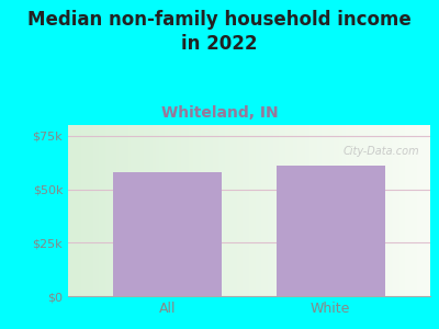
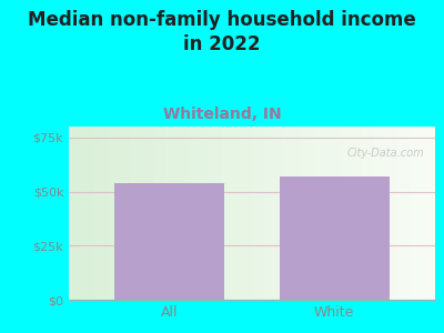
All: $58k -> $54k
White: $61k -> $57k
